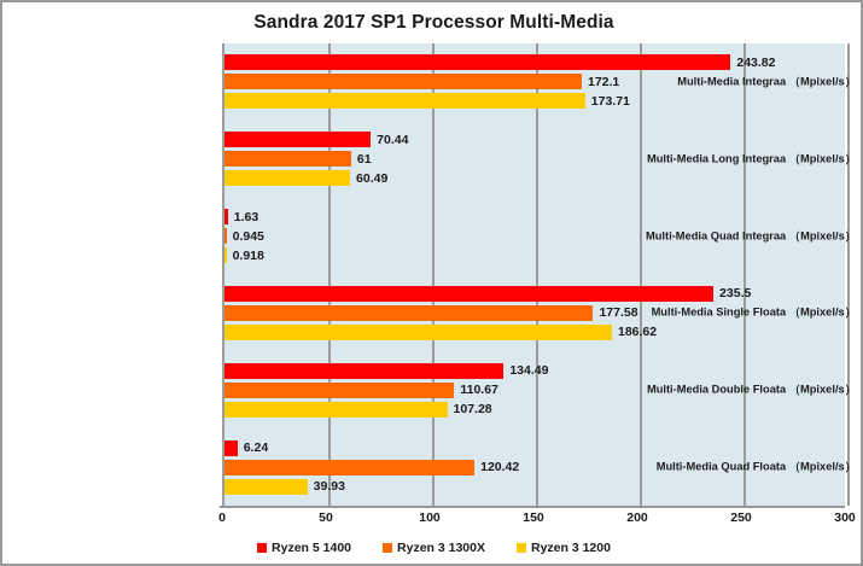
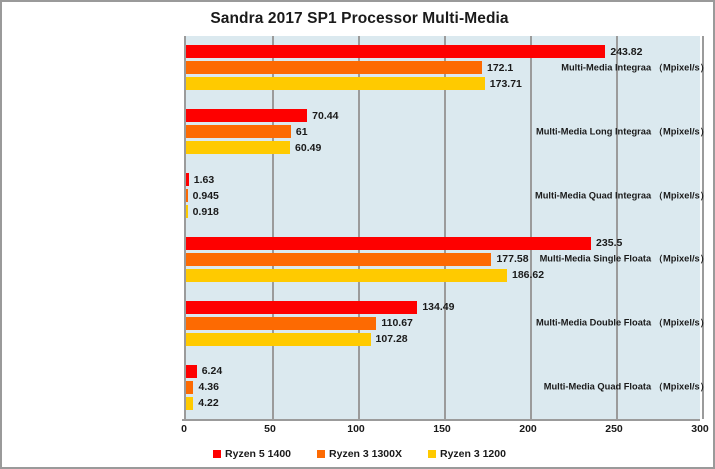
Ryzen 3 1300X/Multi-Media Quad Floata （Mpixel/s）: 120.42 -> 4.36
Ryzen 3 1200/Multi-Media Quad Floata （Mpixel/s）: 39.93 -> 4.22
